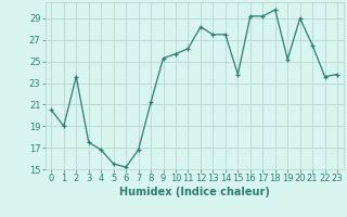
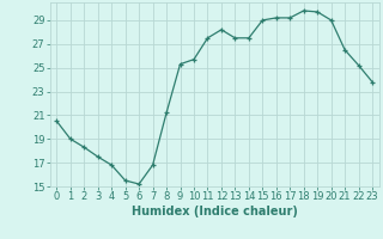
2: 23.6 -> 18.3
11: 26.2 -> 27.5
15: 23.8 -> 29.0
19: 25.2 -> 29.7
22: 23.6 -> 25.2
